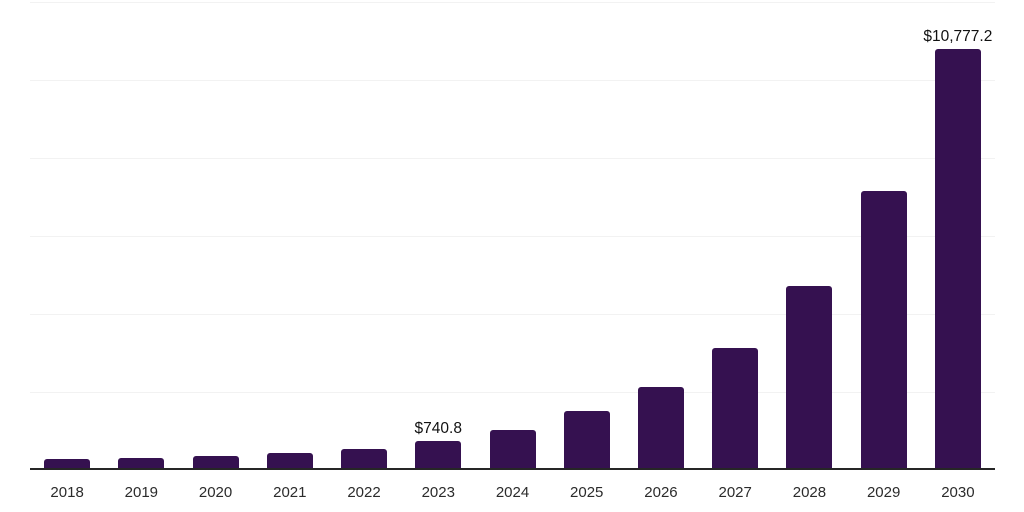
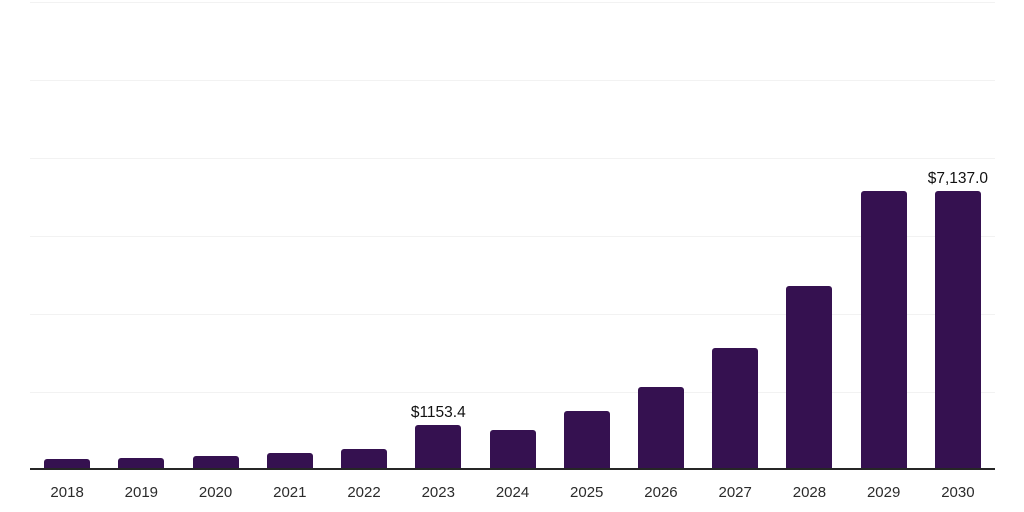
2023: $740.8 -> $1153.4
2030: $10,777.2 -> $7,137.0
